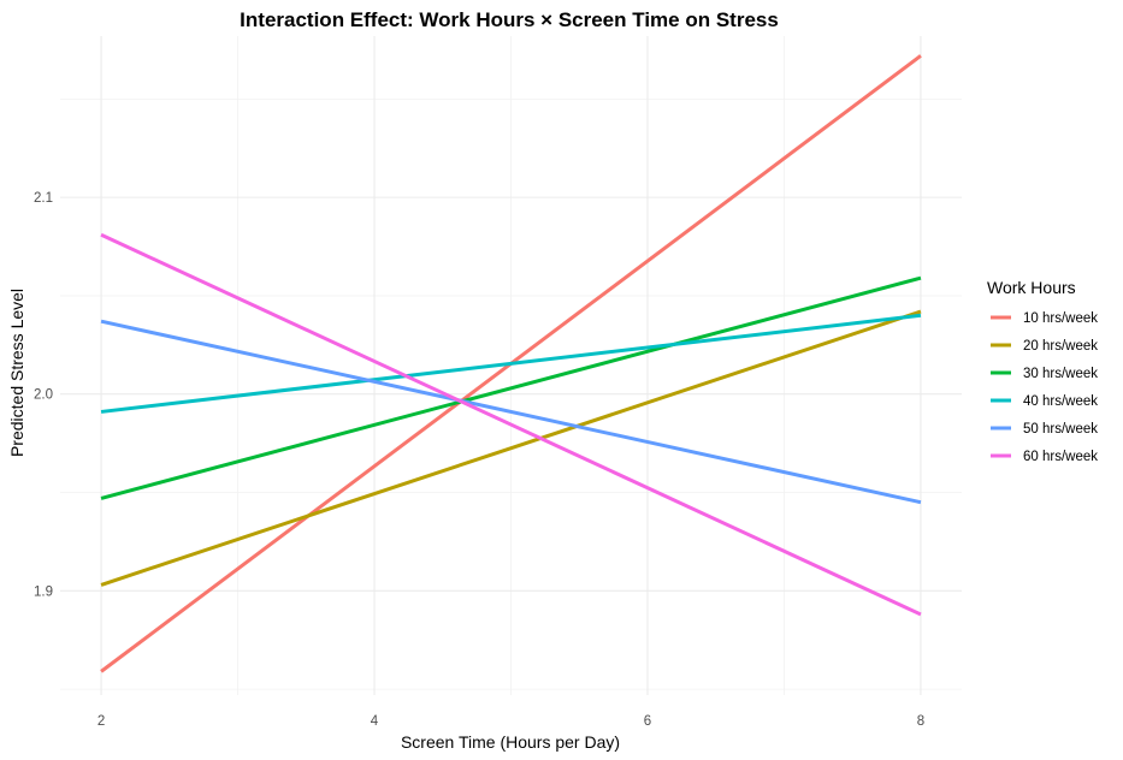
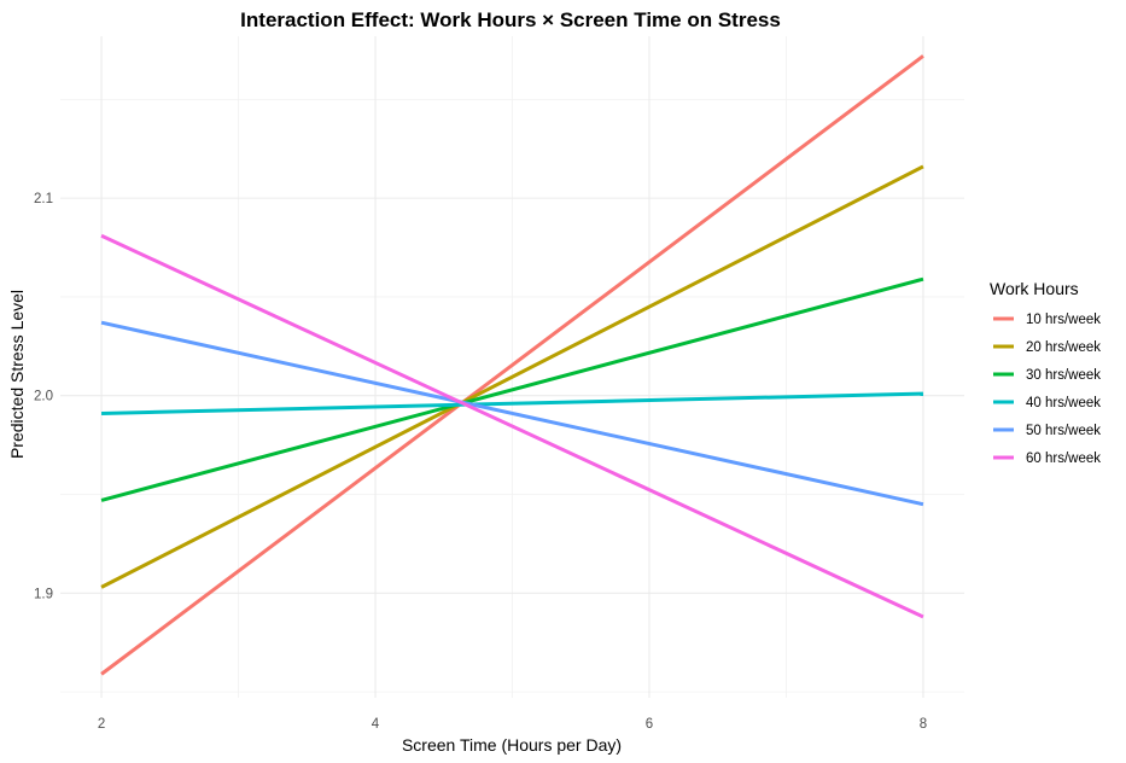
20 hrs/week/8: 2.042 -> 2.116
40 hrs/week/8: 2.040 -> 2.001
